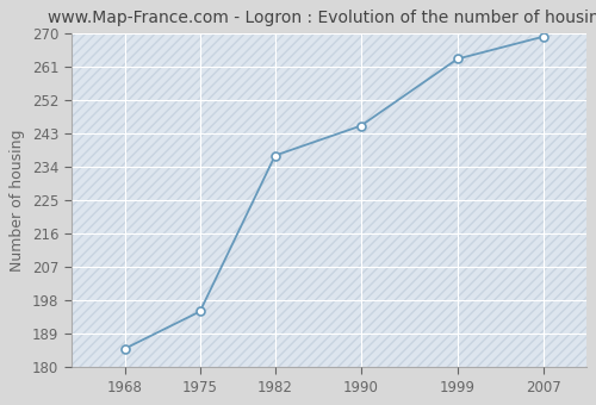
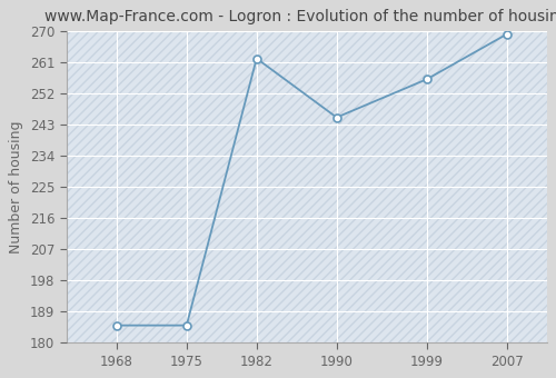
1975: 195 -> 185
1982: 237 -> 262
1999: 263 -> 256
